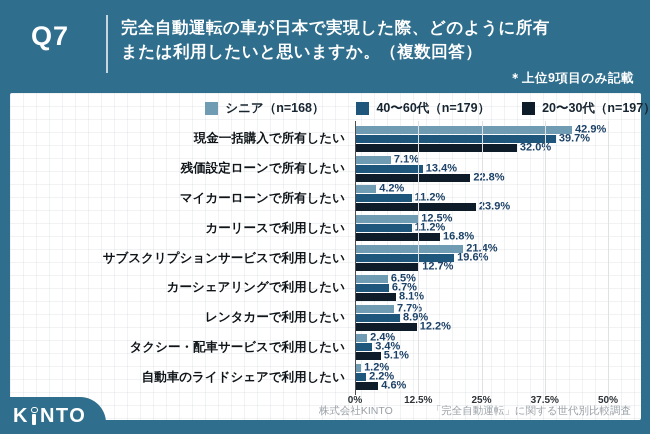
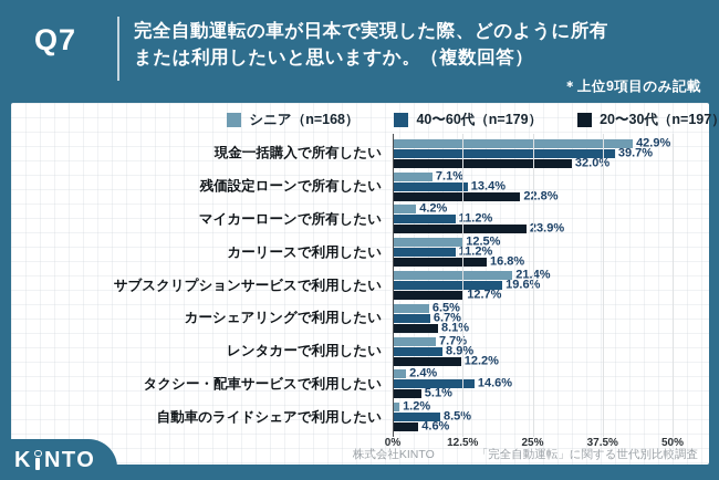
40〜60代（n=179）/タクシー・配車サービスで利用したい: 3.4% -> 14.6%
40〜60代（n=179）/自動車のライドシェアで利用したい: 2.2% -> 8.5%
